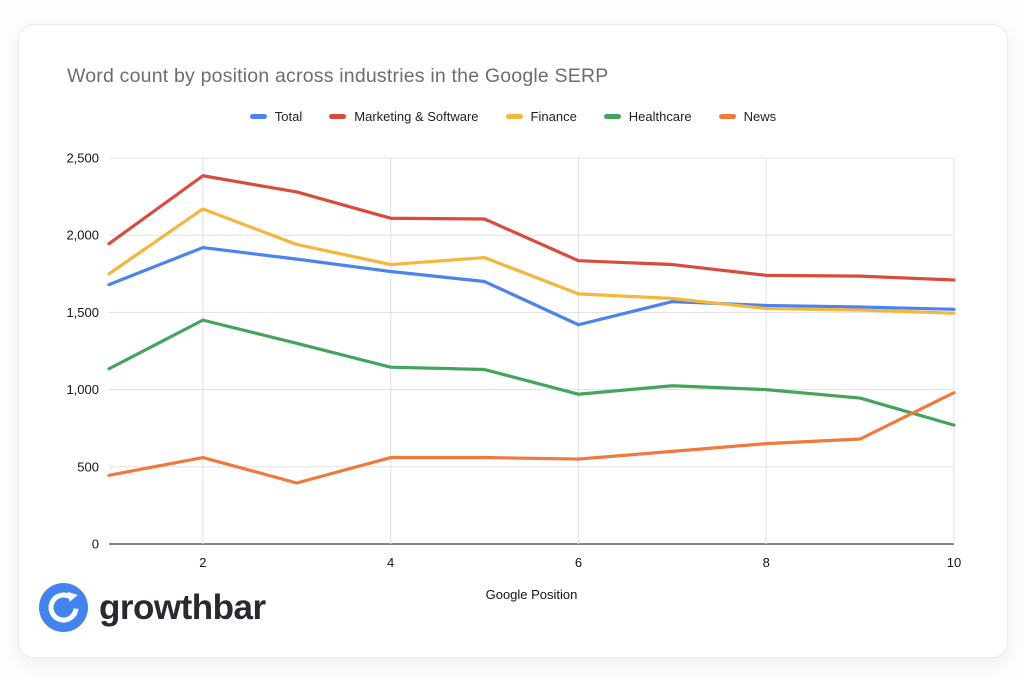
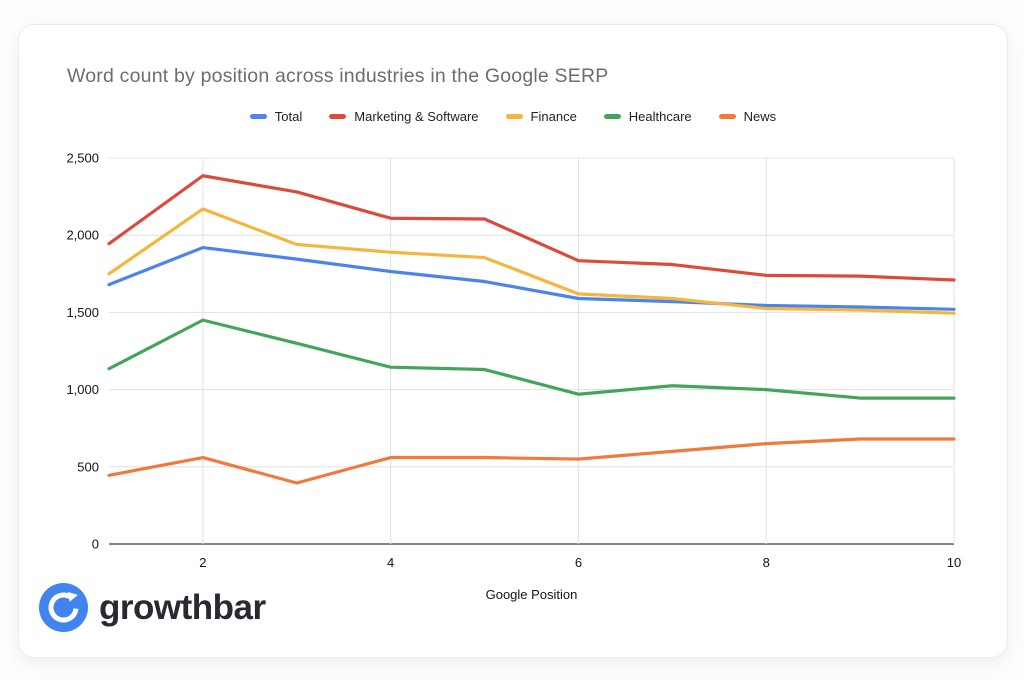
Finance/4: 1810 -> 1890
Total/6: 1420 -> 1590
Healthcare/10: 770 -> 940
News/10: 980 -> 680
